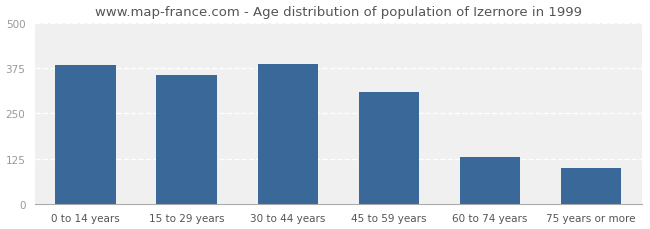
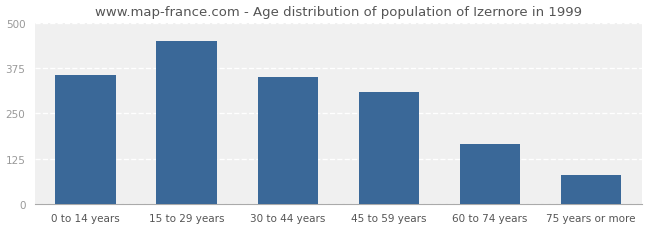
0 to 14 years: 383 -> 355
15 to 29 years: 355 -> 450
30 to 44 years: 385 -> 350
60 to 74 years: 128 -> 165
75 years or more: 100 -> 80
